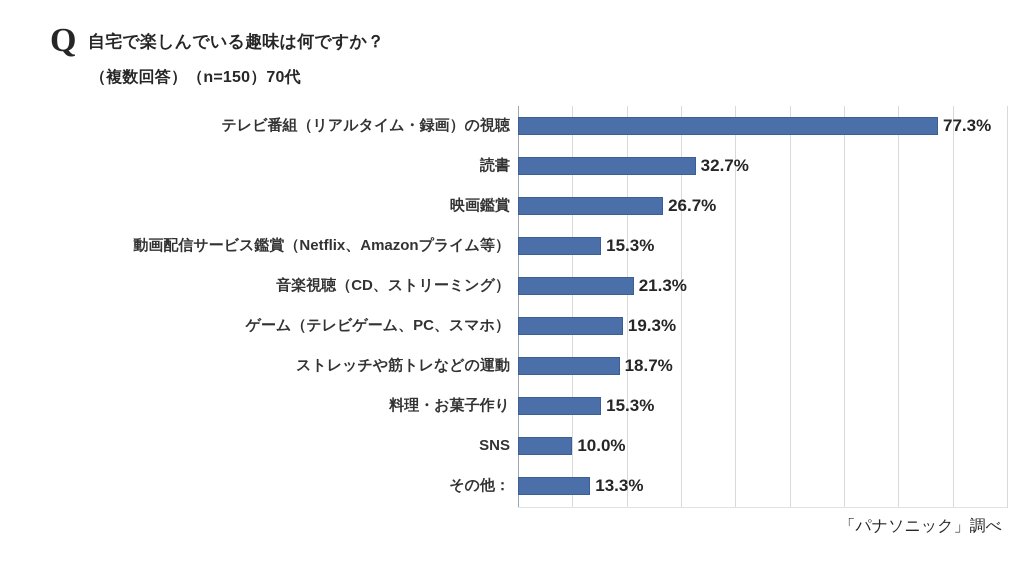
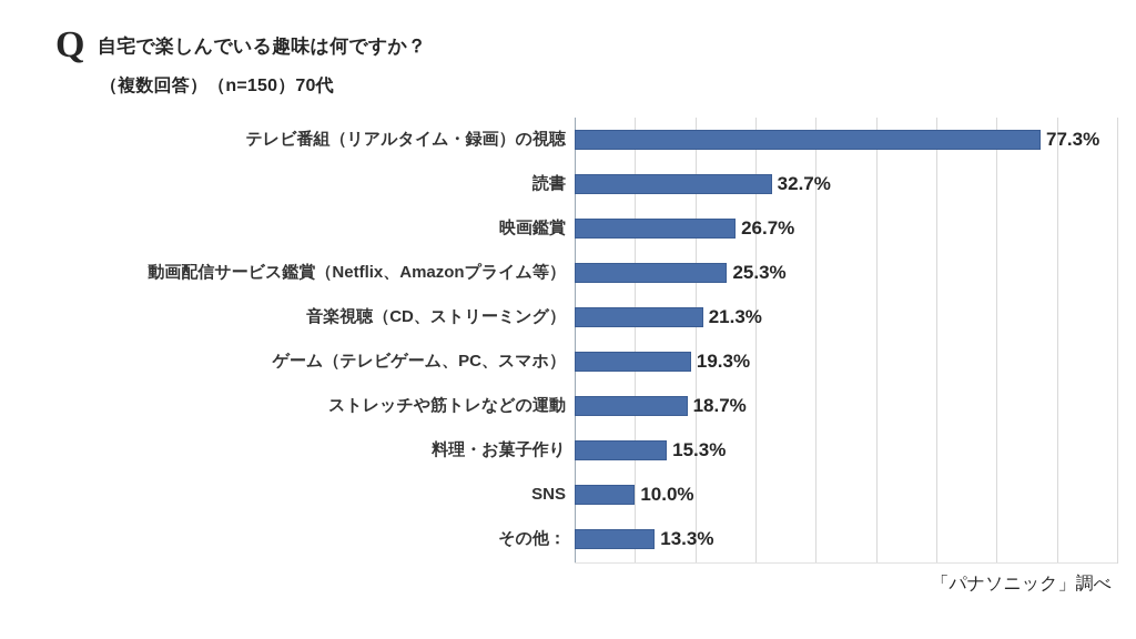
動画配信サービス鑑賞（Netflix、Amazonプライム等）: 15.3% -> 25.3%
